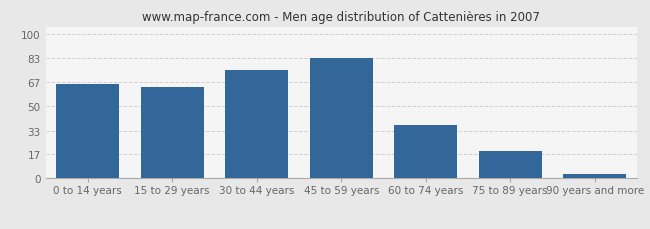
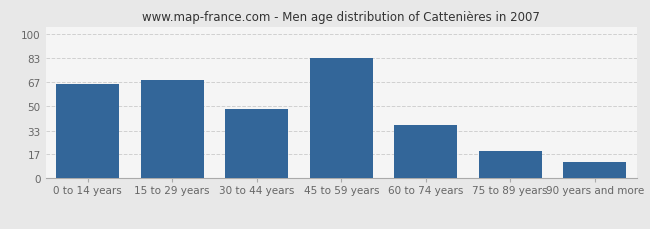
15 to 29 years: 63 -> 68
30 to 44 years: 75 -> 48
90 years and more: 3 -> 11
